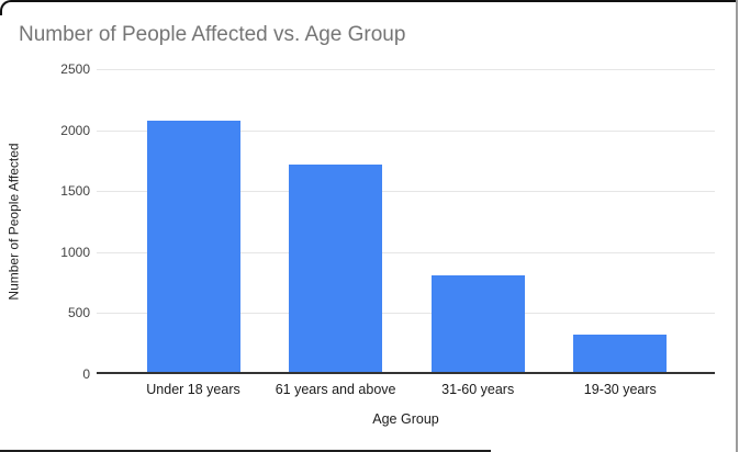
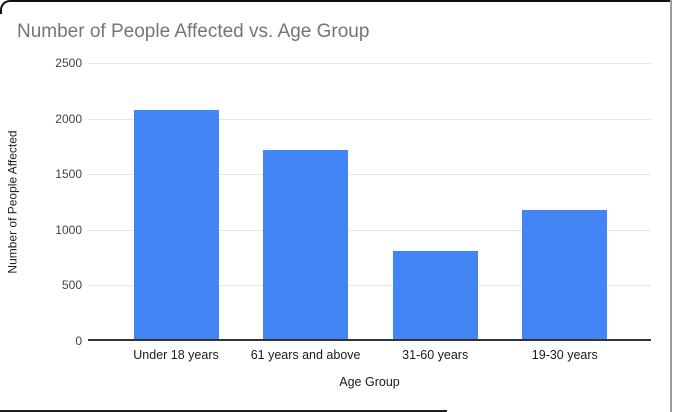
19-30 years: 320 -> 1180
